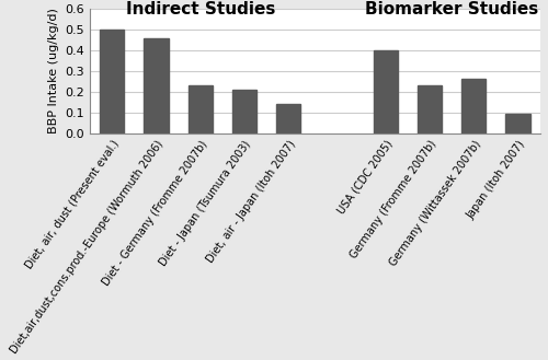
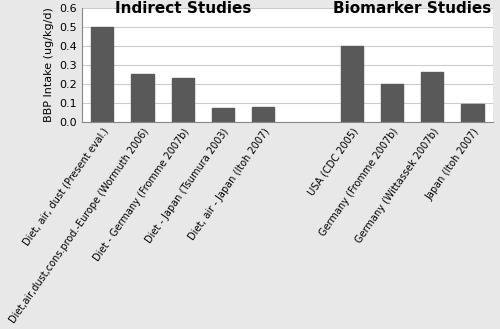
Diet,air,dust,cons.prod.-Europe (Wormuth 2006): 0.46 -> 0.25
Diet - Japan (Tsumura 2003): 0.21 -> 0.07
Diet, air - Japan (Itoh 2007): 0.14 -> 0.07
Germany (Fromme 2007b): 0.23 -> 0.20
